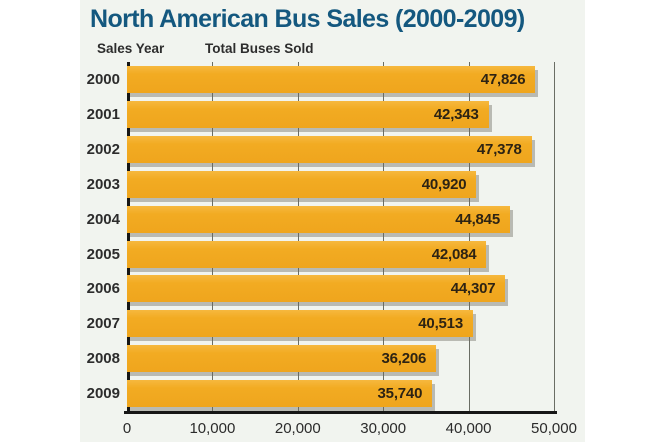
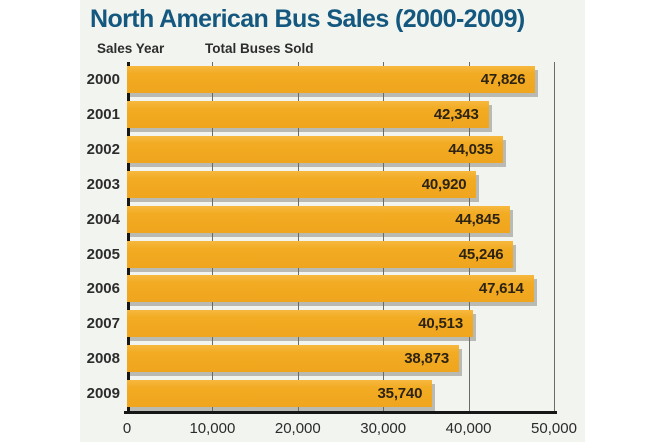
2002: 47,378 -> 44,035
2005: 42,084 -> 45,246
2006: 44,307 -> 47,614
2008: 36,206 -> 38,873
